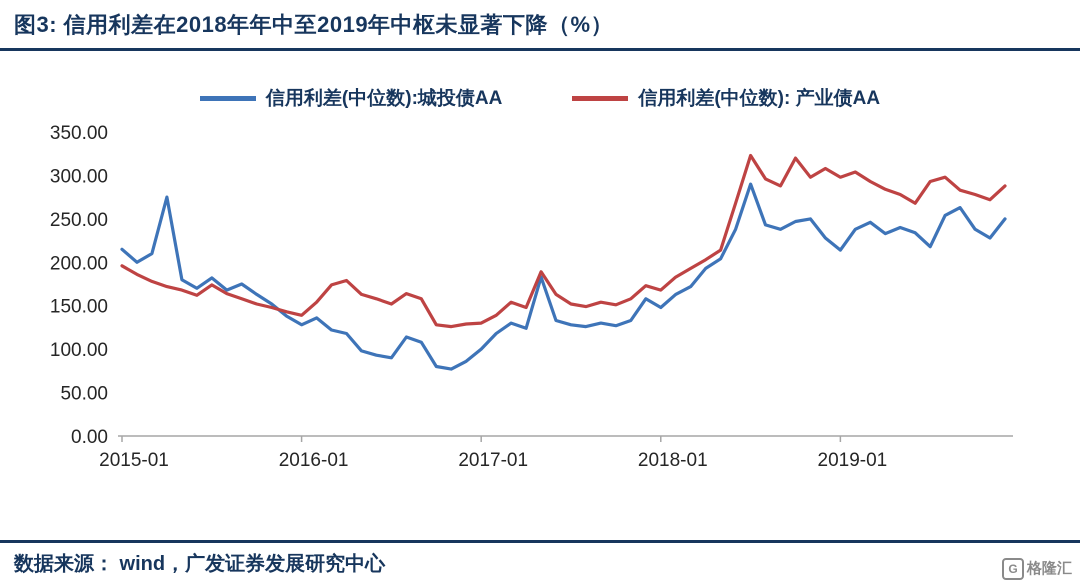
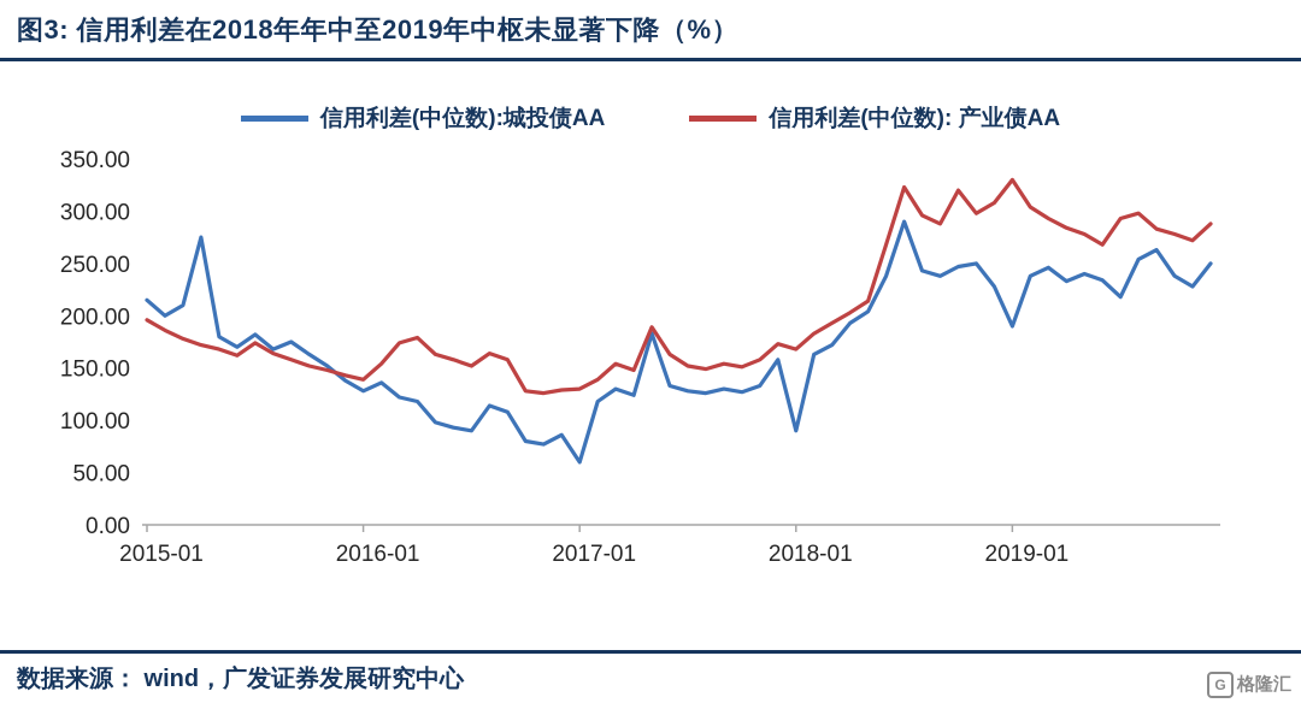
信用利差(中位数):城投债AA/2017-01: 100 -> 60
信用利差(中位数):城投债AA/2018-01: 150 -> 90
信用利差(中位数):城投债AA/2019-01: 210 -> 190
信用利差(中位数): 产业债AA/2019-01: 300 -> 330
